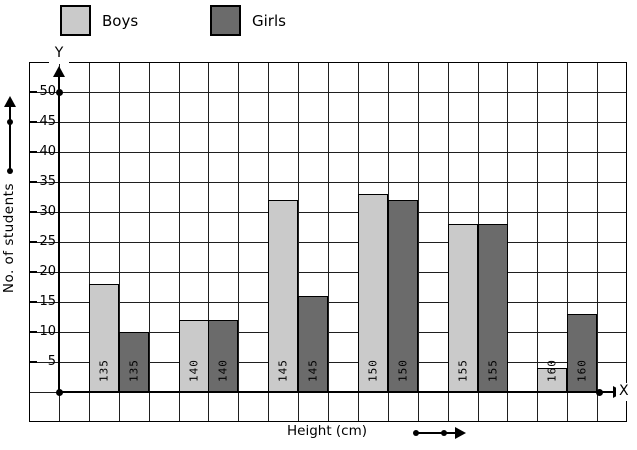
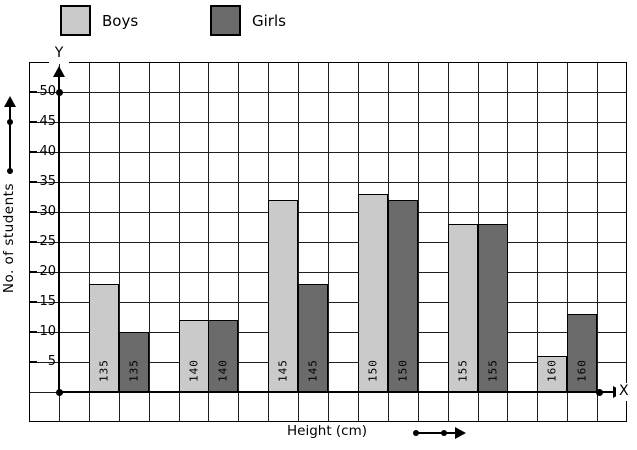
Girls/145: 16 -> 18
Boys/160: 4 -> 6
